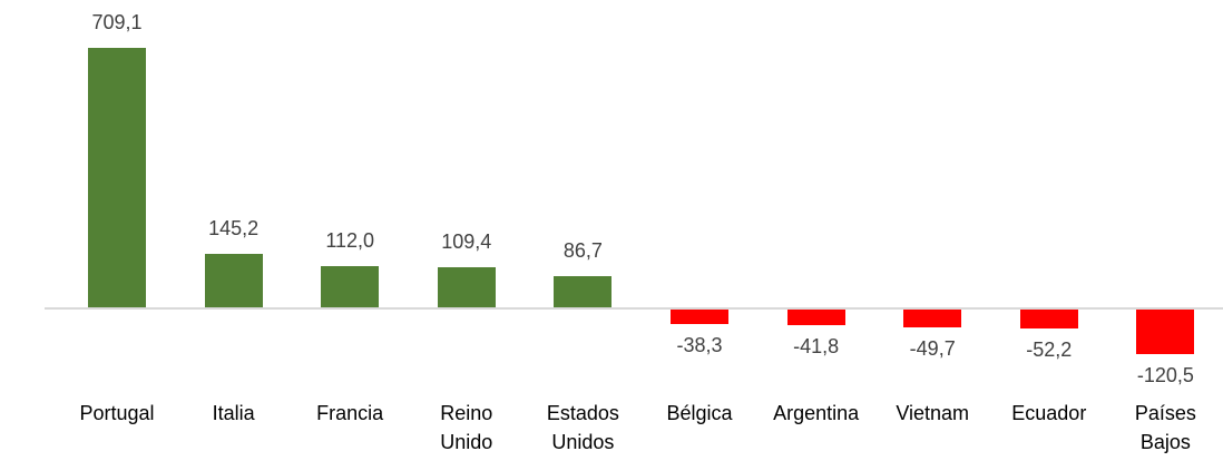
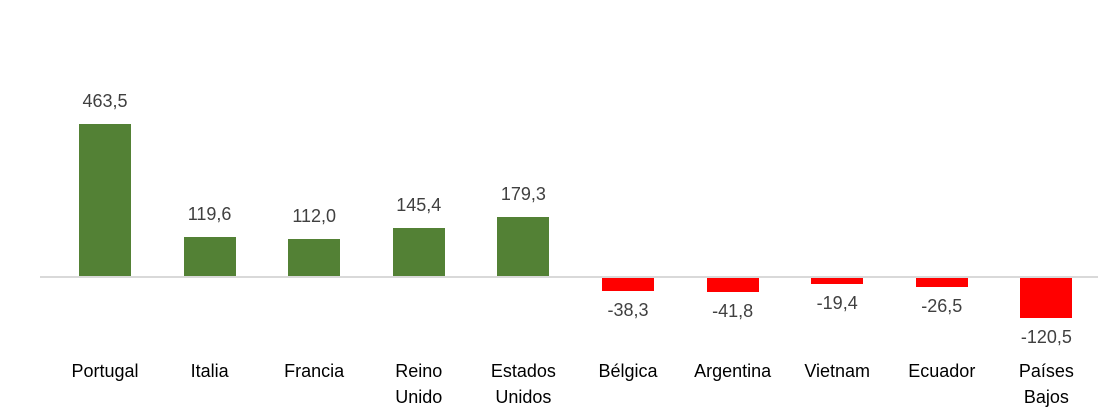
Portugal: 709,1 -> 463,5
Italia: 145,2 -> 119,6
Reino Unido: 109,4 -> 145,4
Estados Unidos: 86,7 -> 179,3
Vietnam: -49,7 -> -19,4
Ecuador: -52,2 -> -26,5
